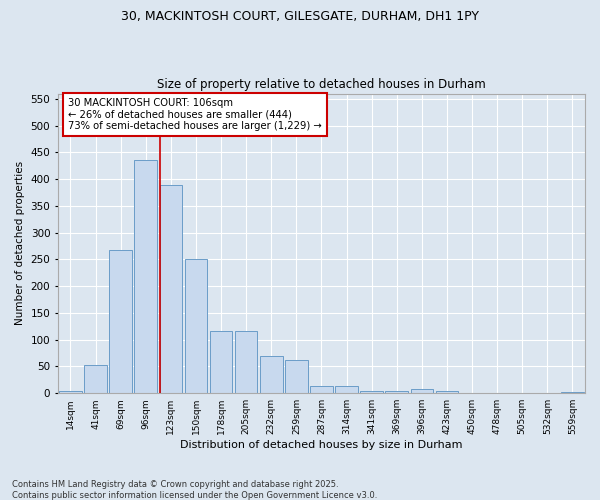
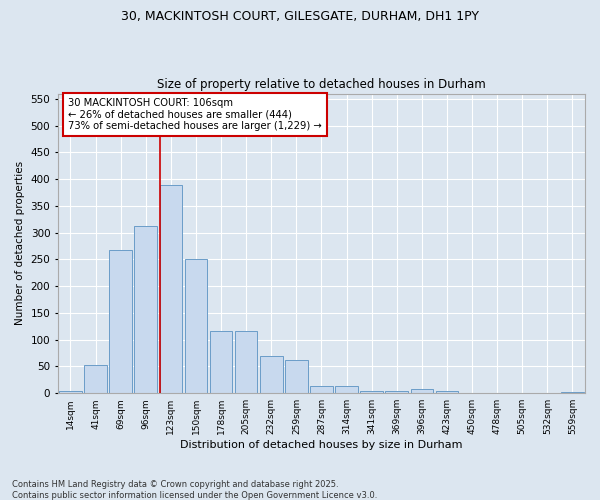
96sqm: 435 -> 312
